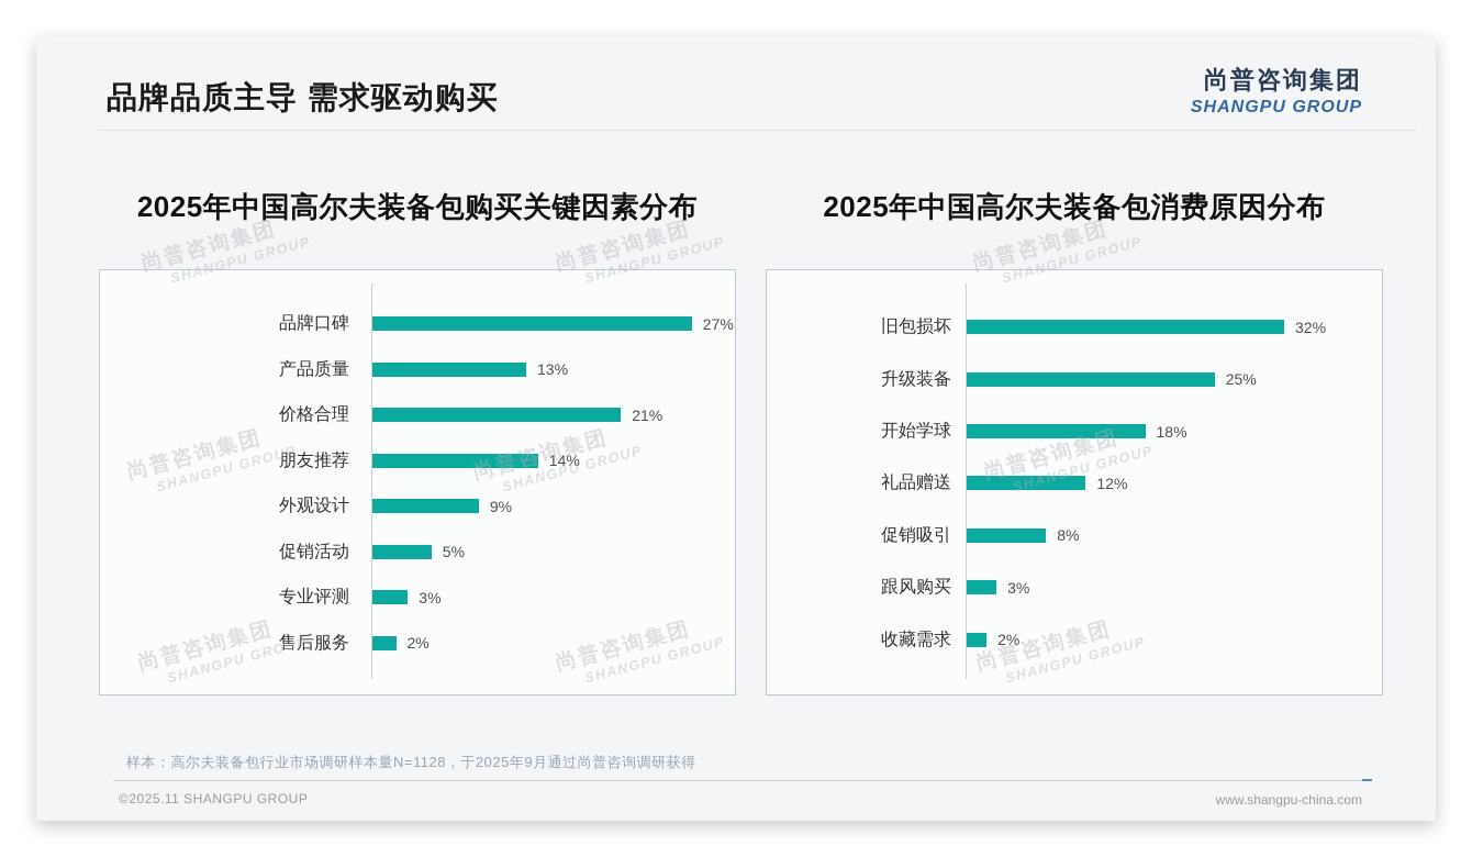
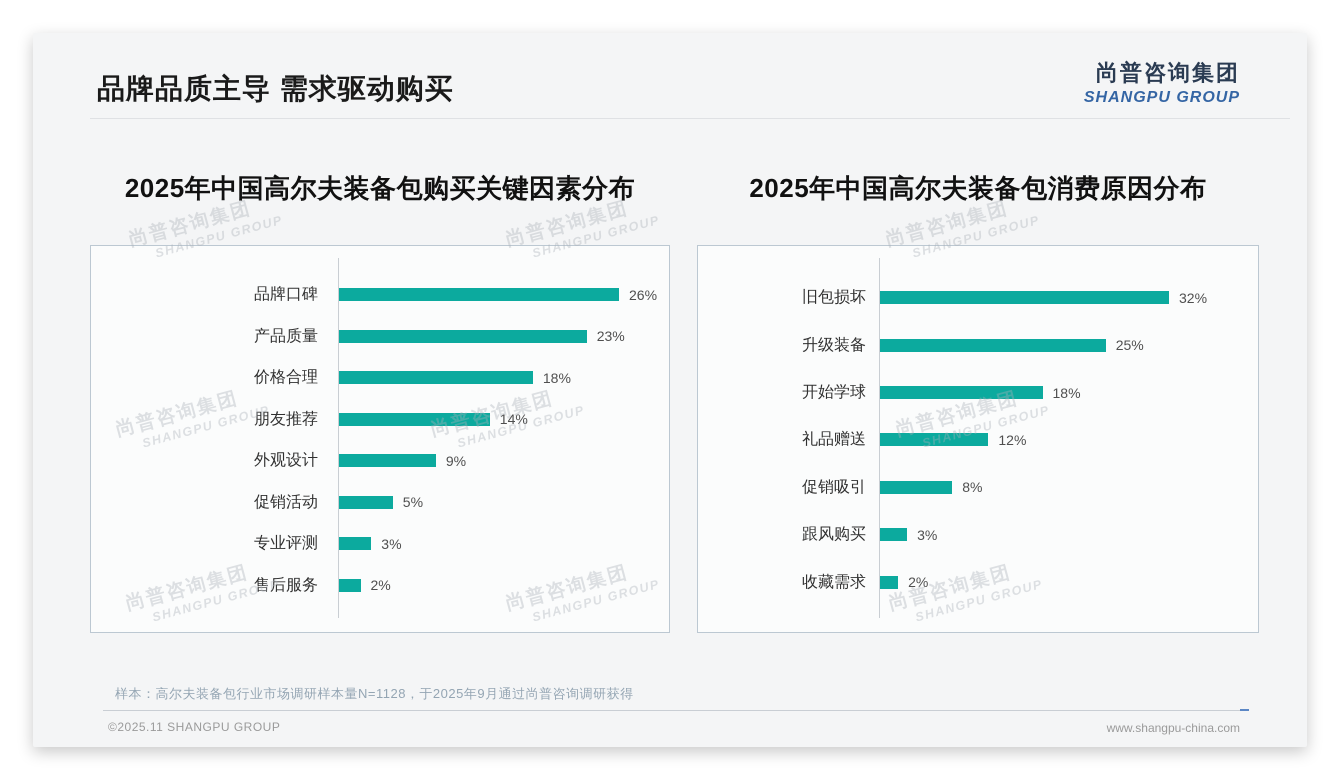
2025年中国高尔夫装备包购买关键因素分布/品牌口碑: 27% -> 26%
2025年中国高尔夫装备包购买关键因素分布/产品质量: 13% -> 23%
2025年中国高尔夫装备包购买关键因素分布/价格合理: 21% -> 18%
